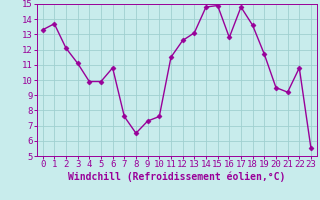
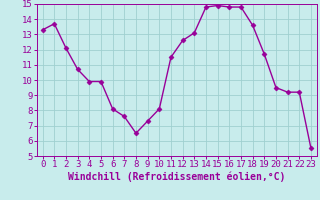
3: 11.1 -> 10.7
6: 10.8 -> 8.1
10: 7.6 -> 8.1
16: 12.8 -> 14.8
22: 10.8 -> 9.2
